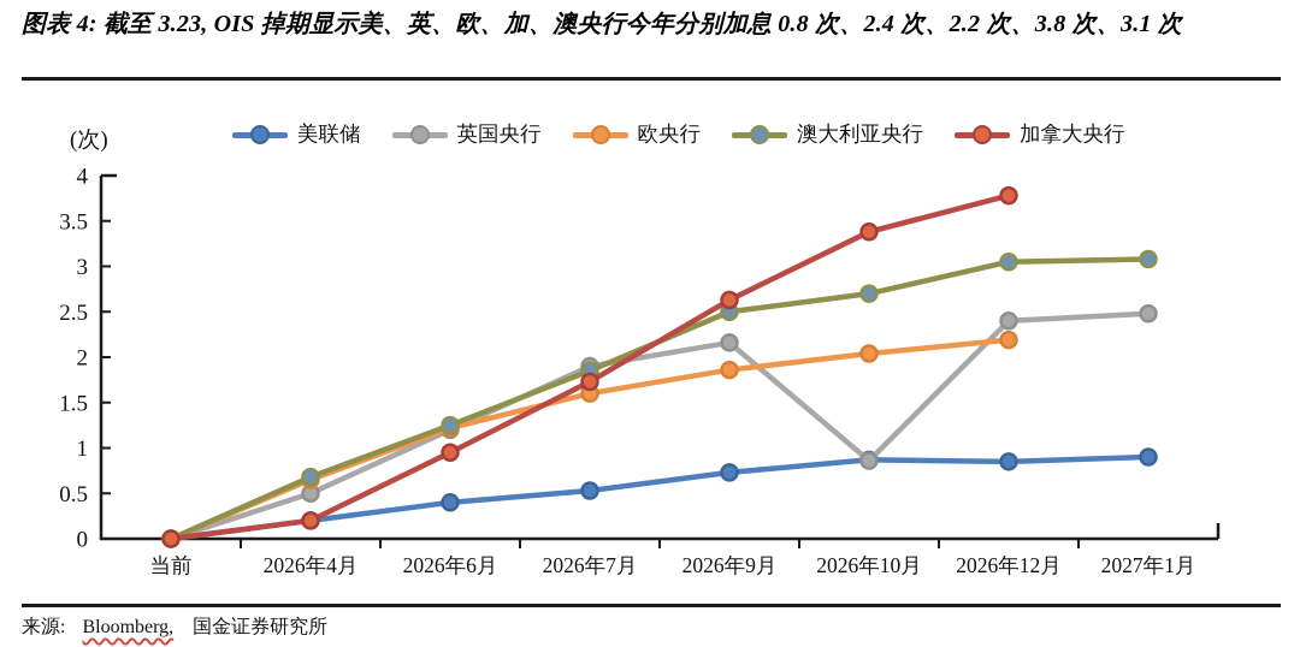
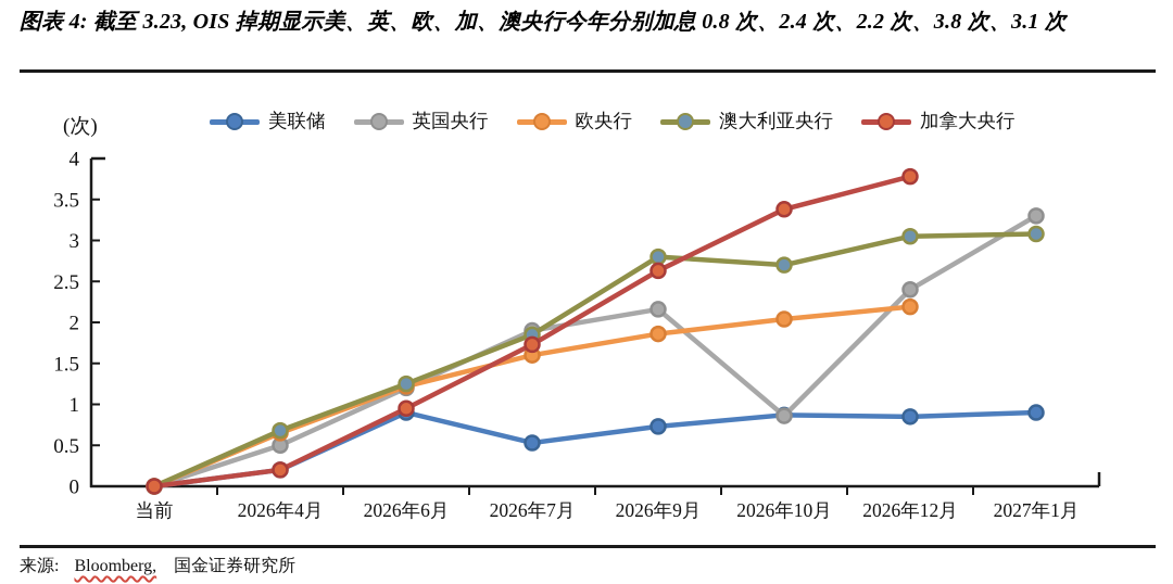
美联储/2026年6月: 0.4 -> 0.9
澳大利亚央行/2026年9月: 2.5 -> 2.8
英国央行/2027年1月: 2.5 -> 3.3
